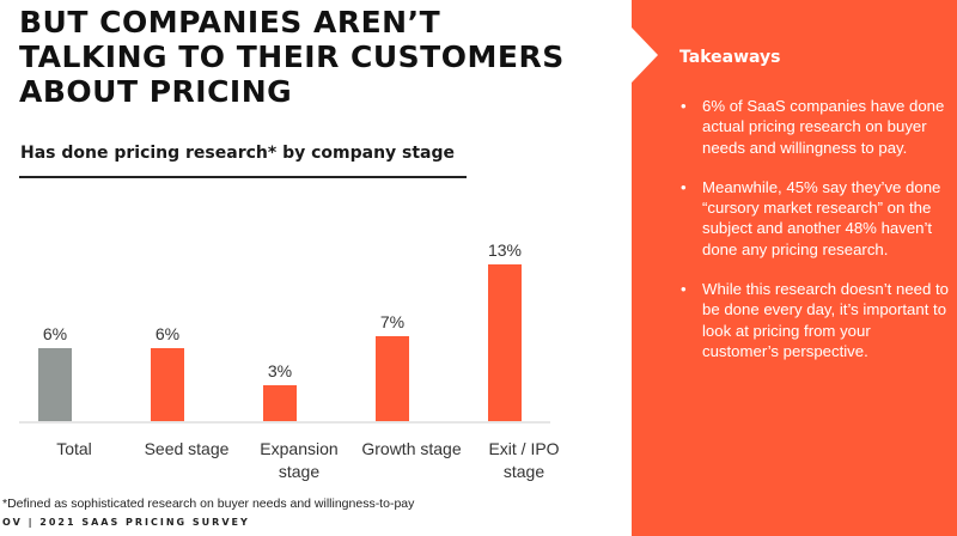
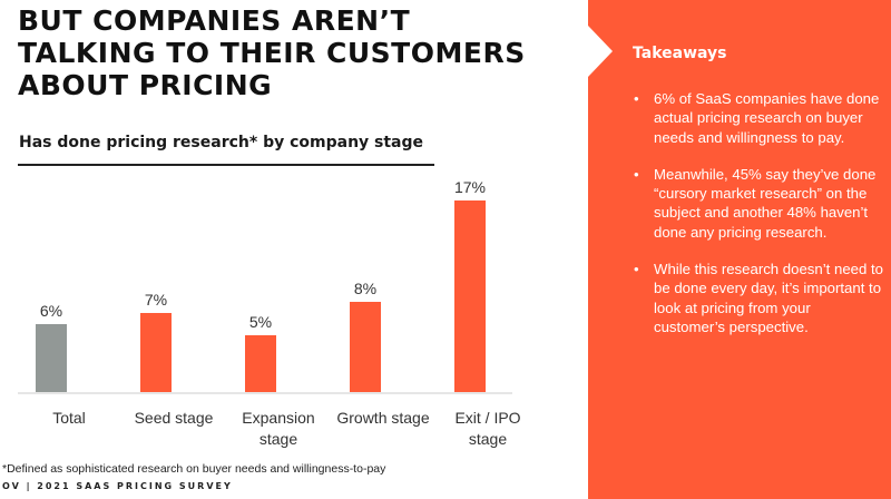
Seed stage: 6% -> 7%
Expansion stage: 3% -> 5%
Growth stage: 7% -> 8%
Exit / IPO stage: 13% -> 17%
